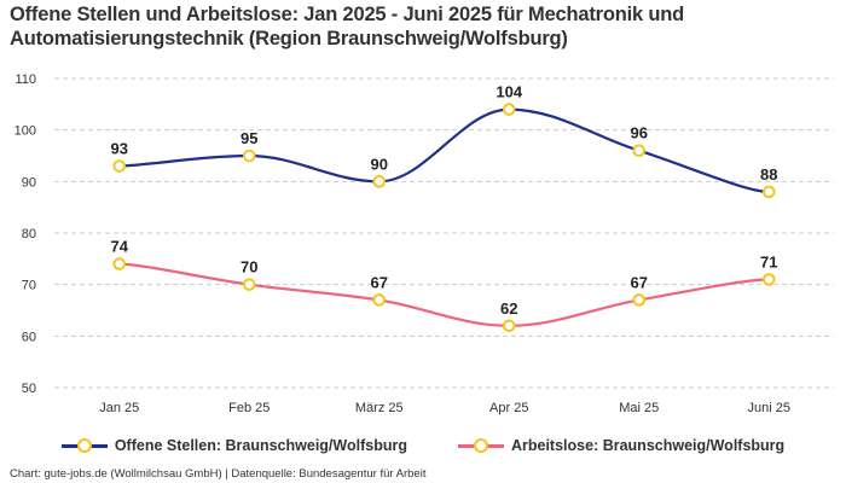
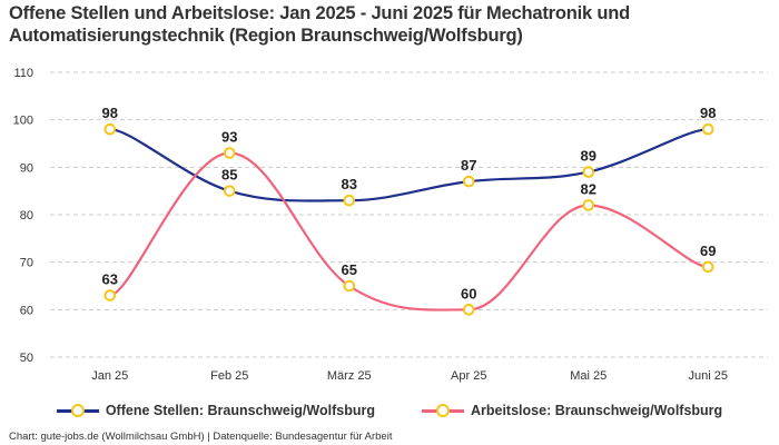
Offene Stellen: Braunschweig/Wolfsburg/Jan 25: 93 -> 98
Arbeitslose: Braunschweig/Wolfsburg/Jan 25: 74 -> 63
Offene Stellen: Braunschweig/Wolfsburg/Feb 25: 95 -> 85
Arbeitslose: Braunschweig/Wolfsburg/Feb 25: 70 -> 93
Offene Stellen: Braunschweig/Wolfsburg/März 25: 90 -> 83
Arbeitslose: Braunschweig/Wolfsburg/März 25: 67 -> 65
Offene Stellen: Braunschweig/Wolfsburg/Apr 25: 104 -> 87
Arbeitslose: Braunschweig/Wolfsburg/Apr 25: 62 -> 60
Offene Stellen: Braunschweig/Wolfsburg/Mai 25: 96 -> 89
Arbeitslose: Braunschweig/Wolfsburg/Mai 25: 67 -> 82
Offene Stellen: Braunschweig/Wolfsburg/Juni 25: 88 -> 98
Arbeitslose: Braunschweig/Wolfsburg/Juni 25: 71 -> 69
